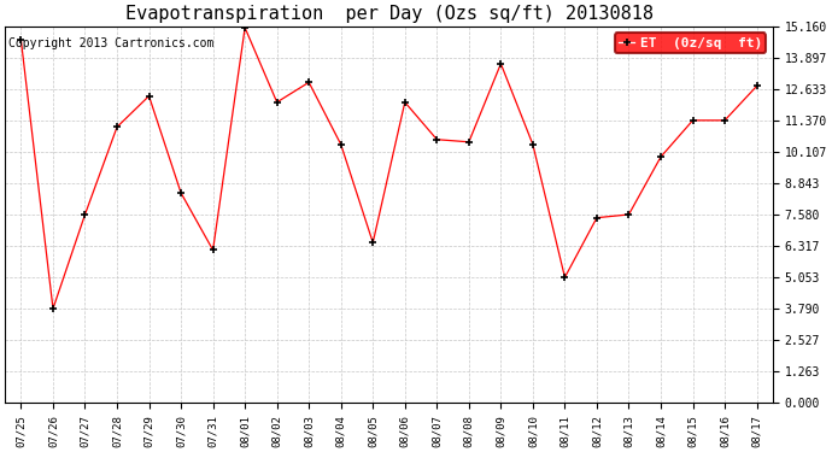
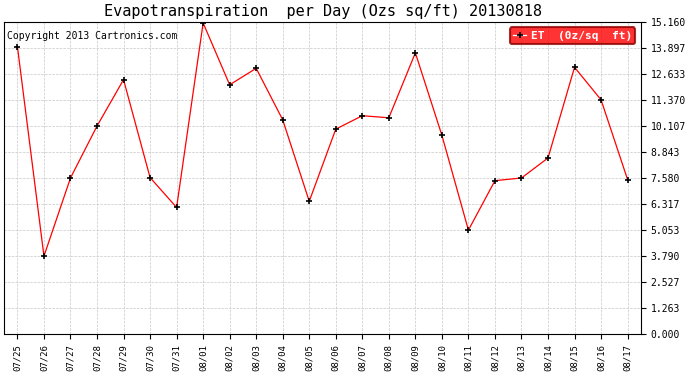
07/25: 14.60 -> 13.95
07/28: 11.10 -> 10.10
07/30: 8.45 -> 7.60
08/06: 12.10 -> 9.95
08/10: 10.40 -> 9.65
08/14: 9.90 -> 8.55
08/15: 11.37 -> 12.95
08/17: 12.75 -> 7.50
